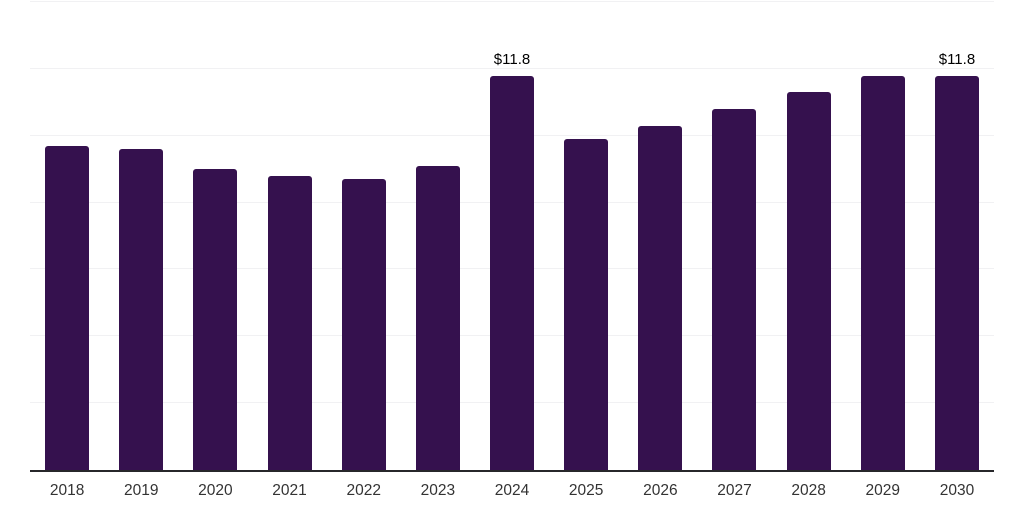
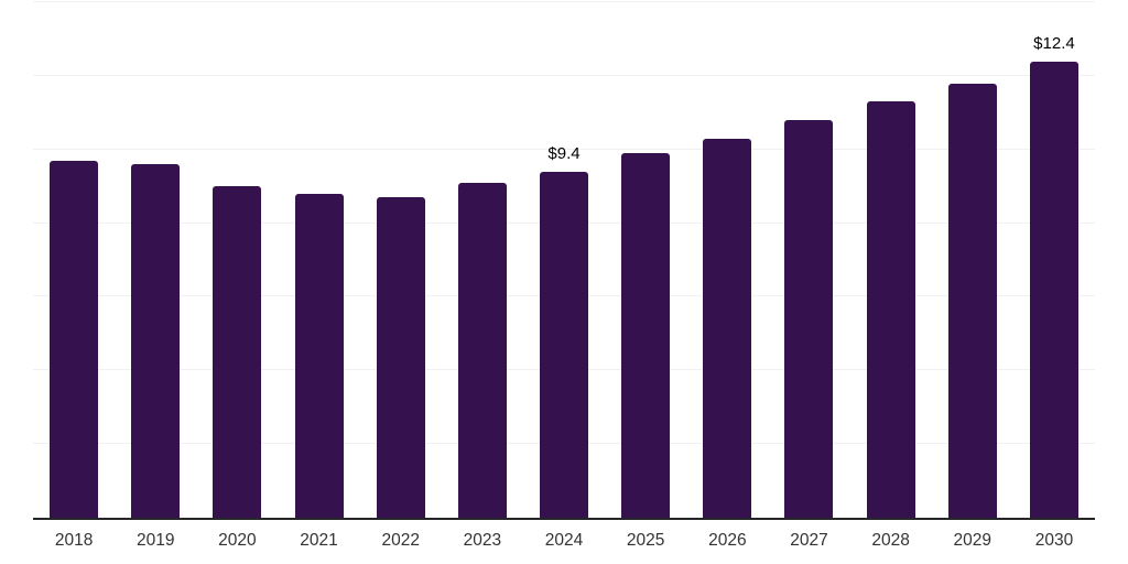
2024: $11.8 -> $9.4
2030: $11.8 -> $12.4
